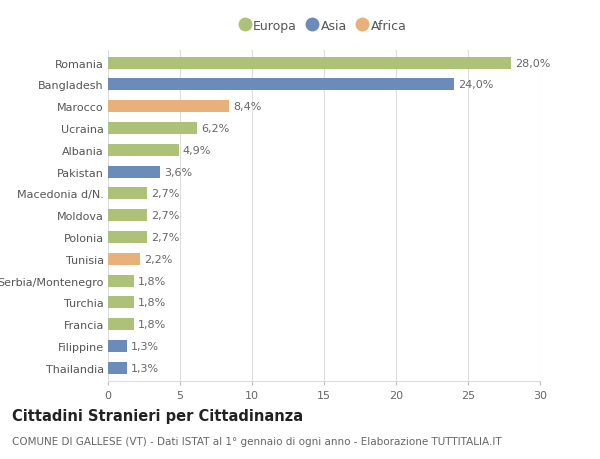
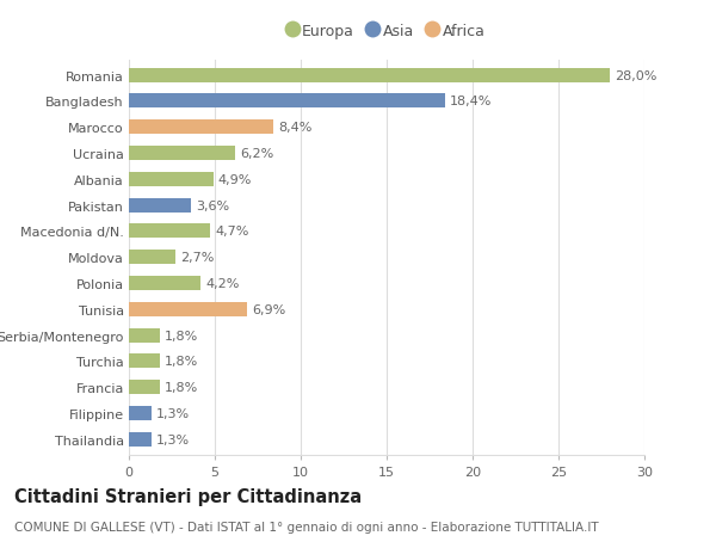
Bangladesh: 24,0% -> 18,4%
Macedonia d/N.: 2,7% -> 4,7%
Polonia: 2,7% -> 4,2%
Tunisia: 2,2% -> 6,9%
